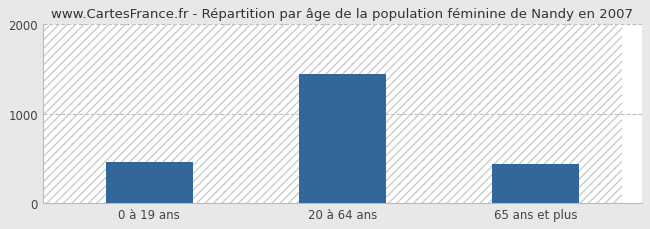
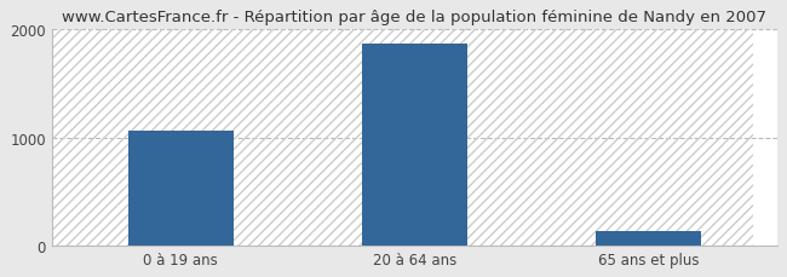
0 à 19 ans: 460 -> 1060
20 à 64 ans: 1440 -> 1870
65 ans et plus: 440 -> 130
